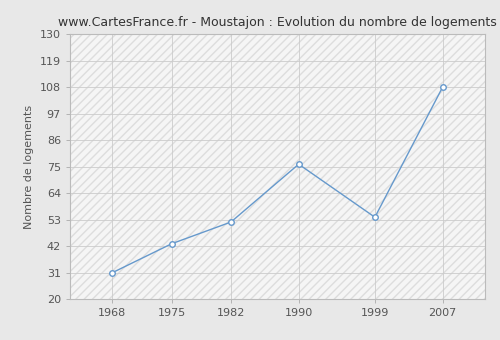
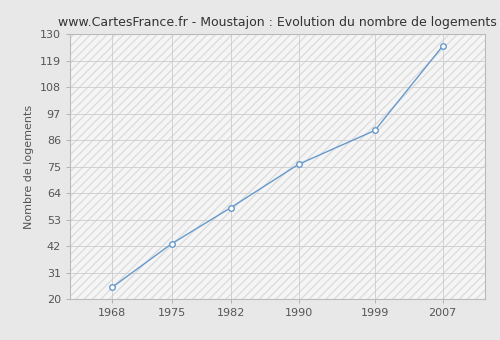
1968: 31 -> 25
1982: 52 -> 58
1999: 54 -> 90
2007: 108 -> 125
